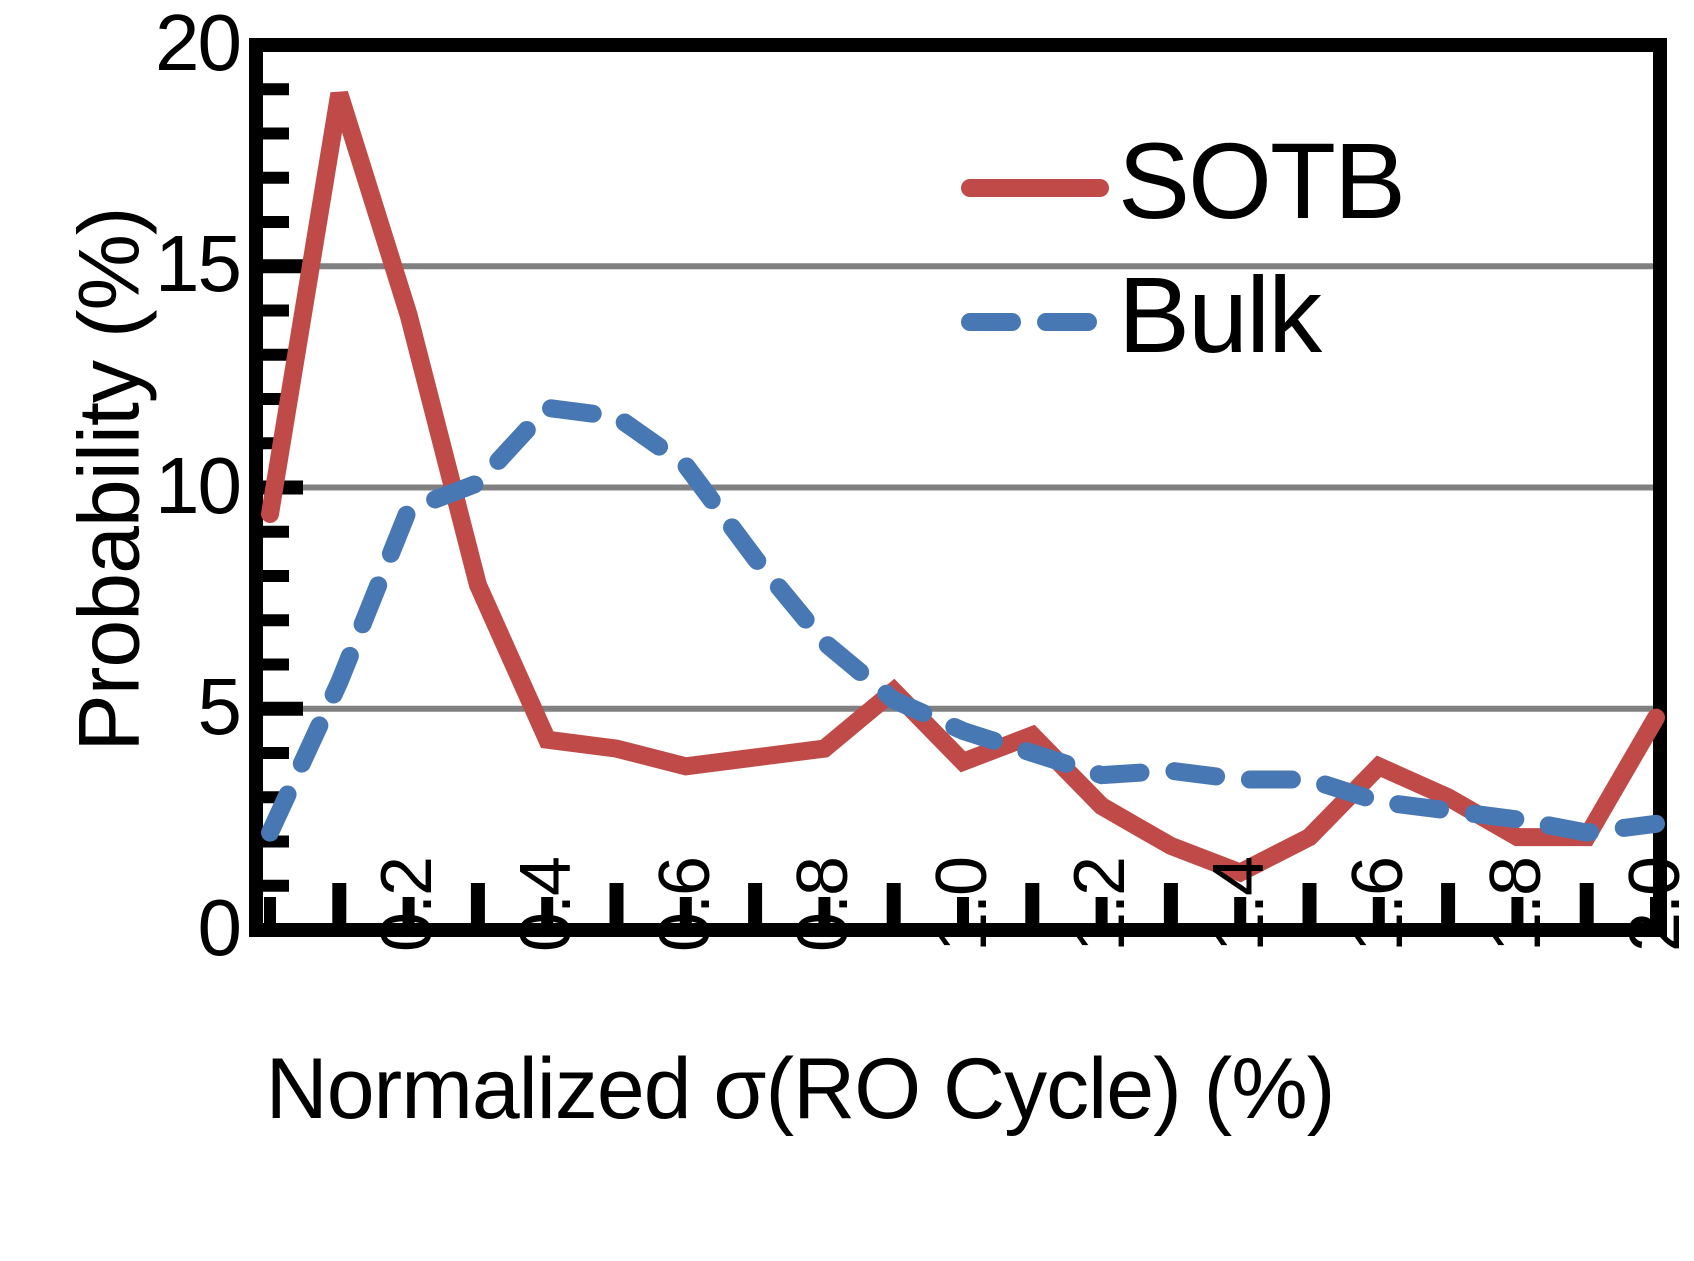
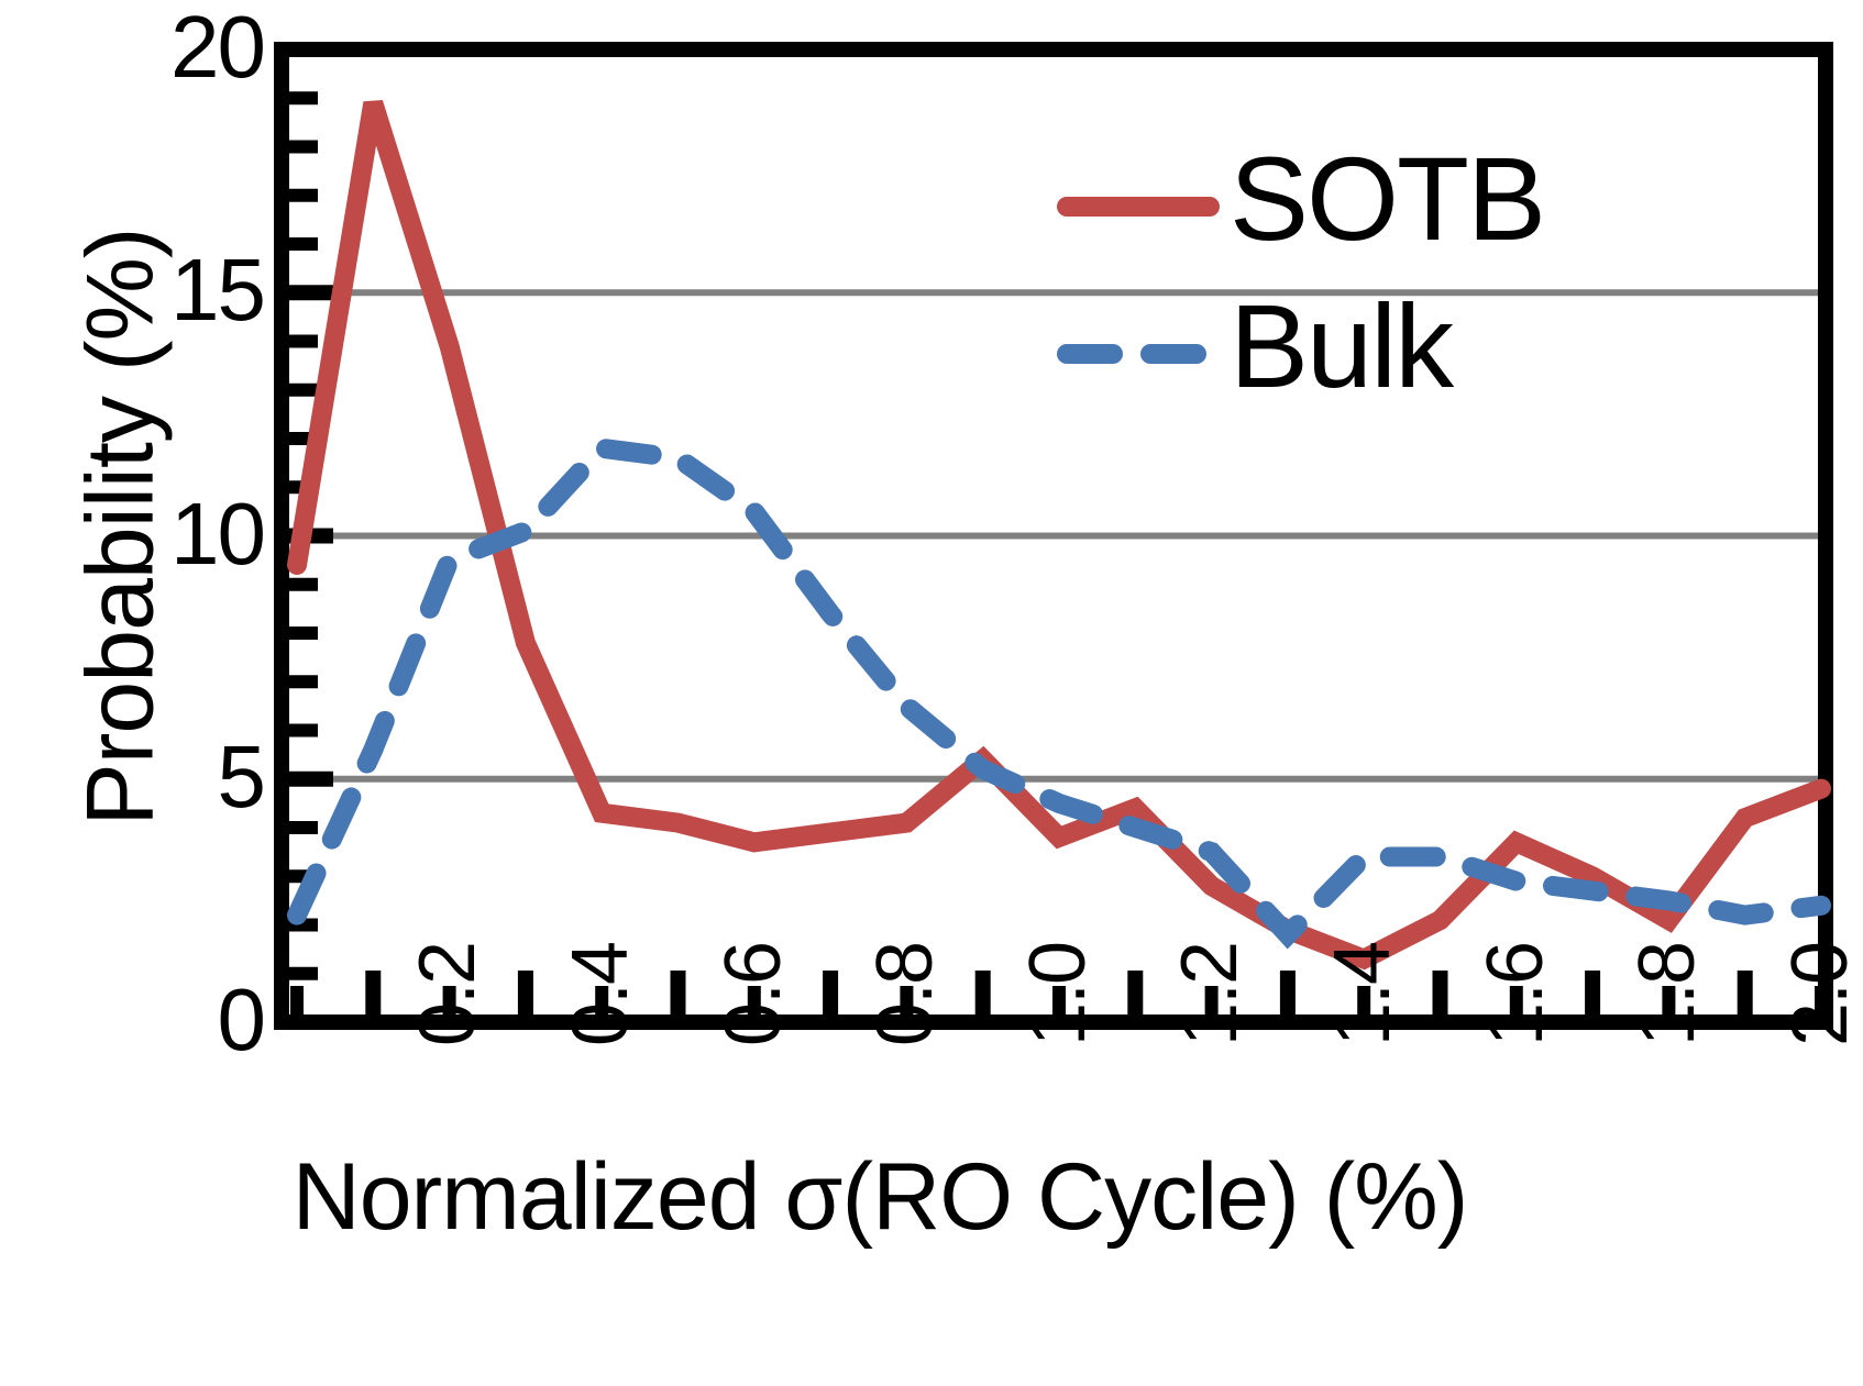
Bulk/1.4: 3.6 -> 1.8
SOTB/2.0: 2.1 -> 4.2
